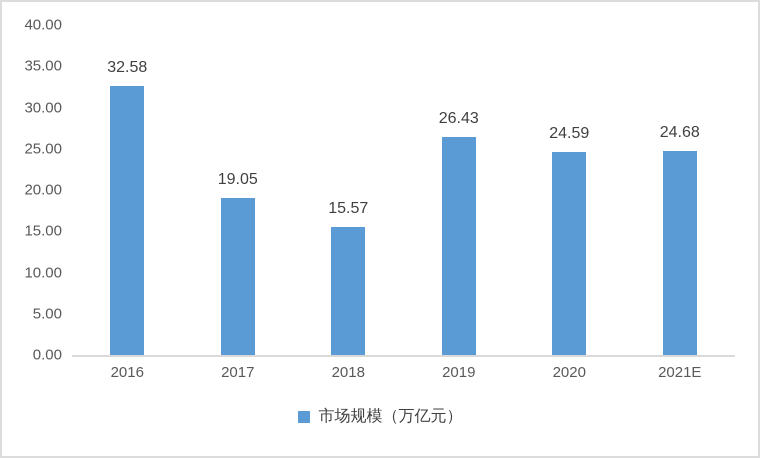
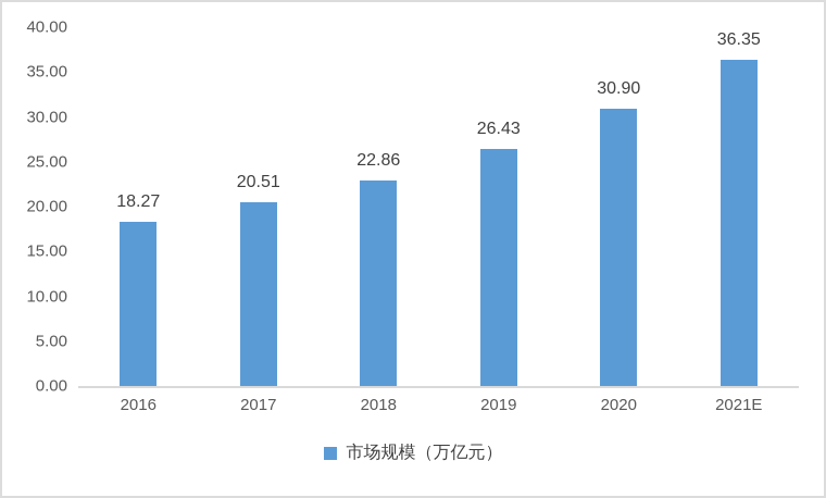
2016: 32.58 -> 18.27
2017: 19.05 -> 20.51
2018: 15.57 -> 22.86
2020: 24.59 -> 30.90
2021E: 24.68 -> 36.35
